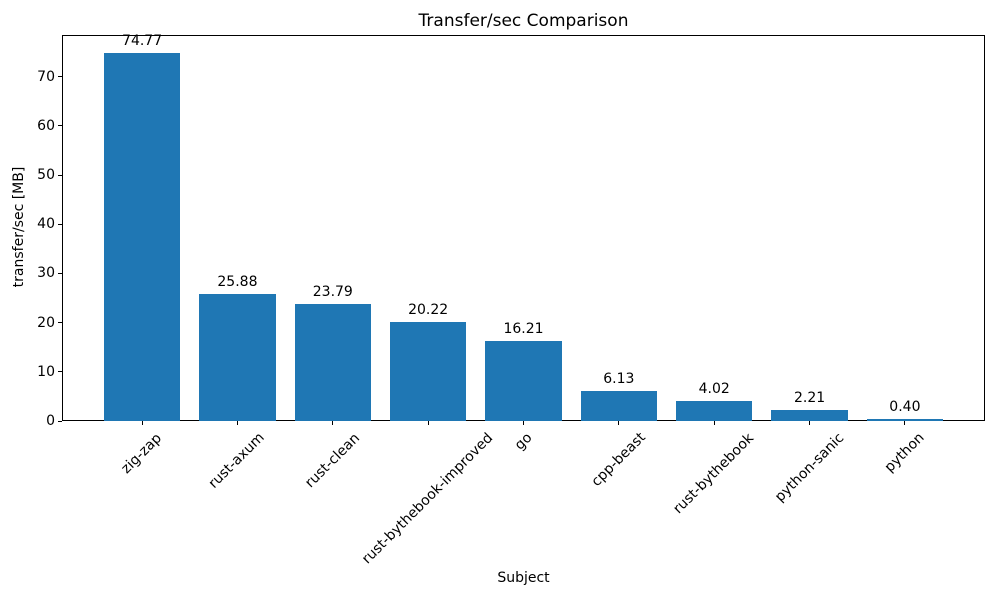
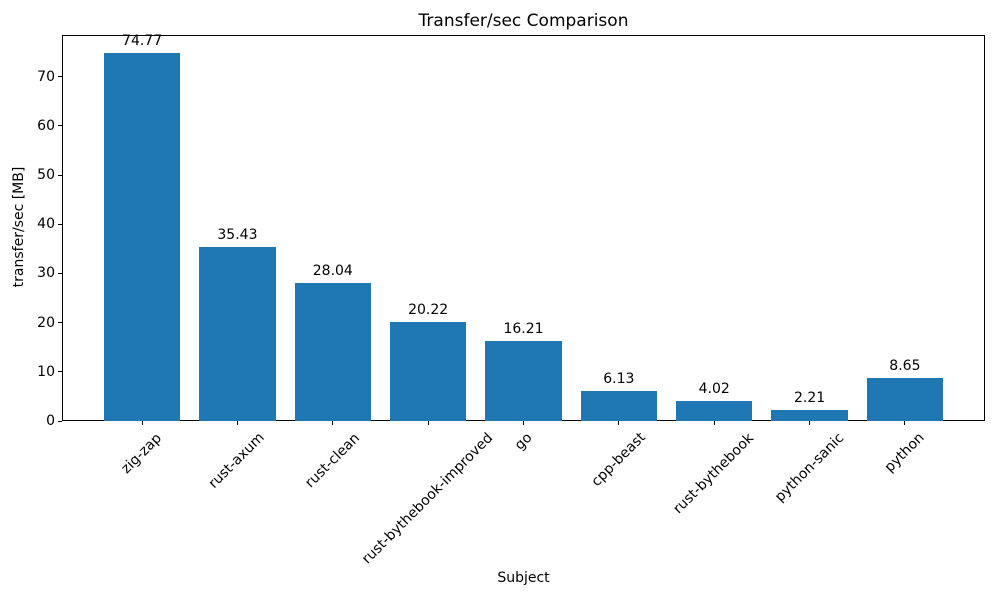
rust-axum: 25.88 -> 35.43
rust-clean: 23.79 -> 28.04
python: 0.40 -> 8.65
